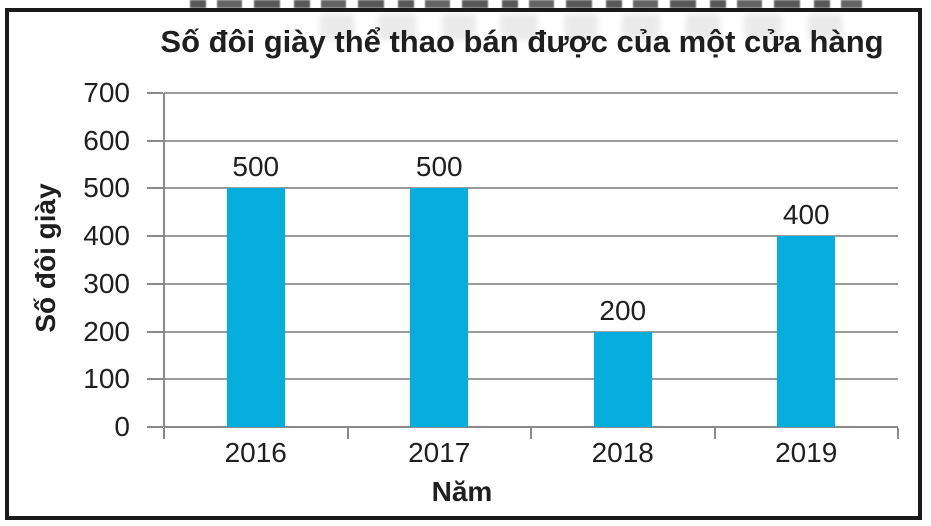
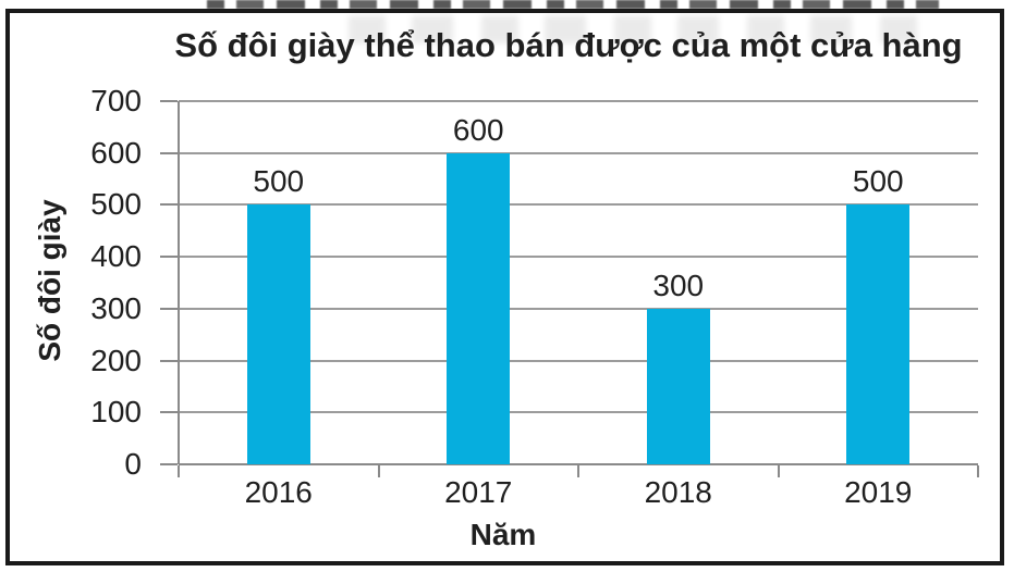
2017: 500 -> 600
2018: 200 -> 300
2019: 400 -> 500
